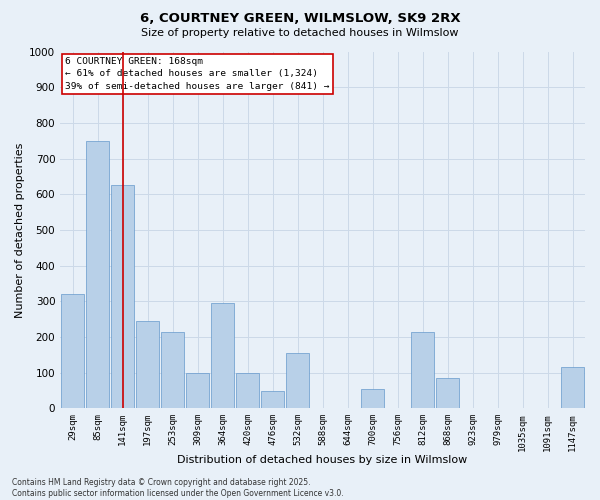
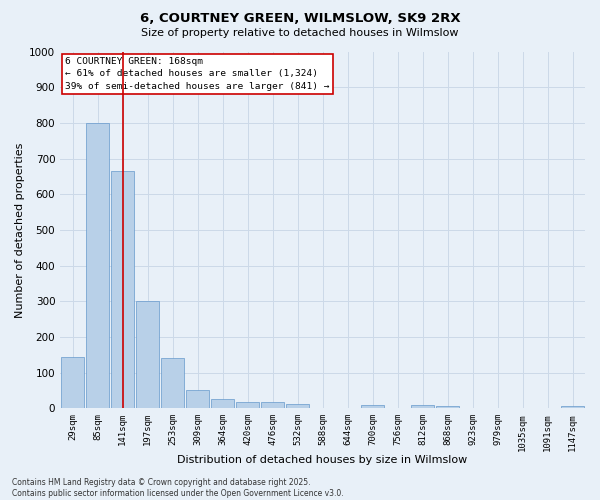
29sqm: 320 -> 145
85sqm: 750 -> 800
141sqm: 625 -> 665
197sqm: 245 -> 300
253sqm: 215 -> 140
309sqm: 100 -> 52
364sqm: 295 -> 27
420sqm: 100 -> 18
476sqm: 50 -> 18
532sqm: 155 -> 13
700sqm: 55 -> 10
812sqm: 215 -> 10
868sqm: 85 -> 7
1147sqm: 115 -> 7
